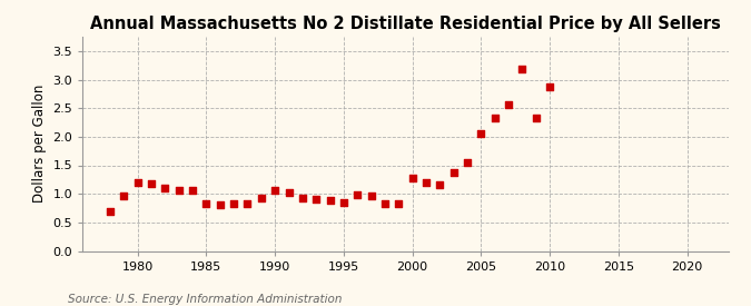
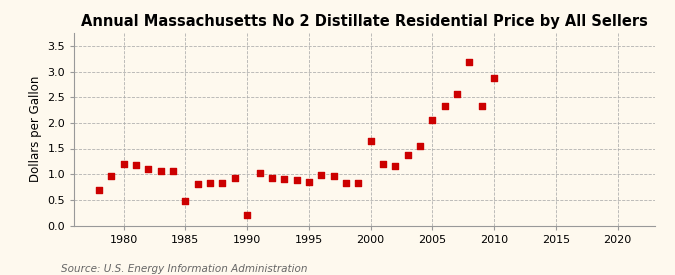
1985: 0.82 -> 0.48
1990: 1.07 -> 0.20
2000: 1.27 -> 1.64
